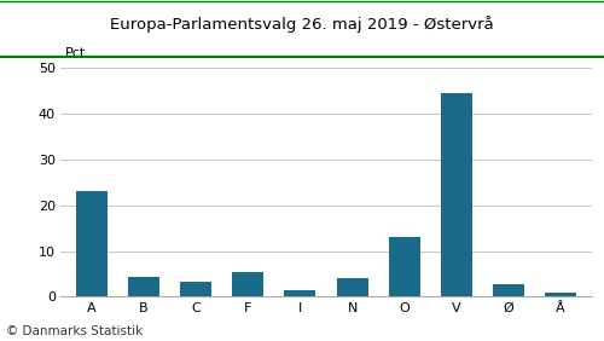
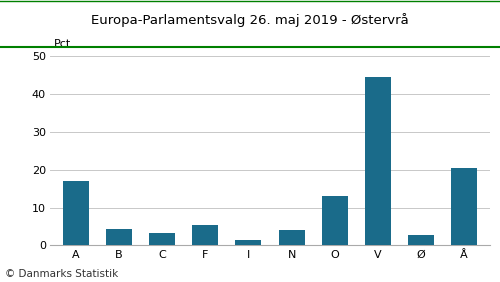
A: 23.0 -> 17.0
Å: 1.0 -> 20.5
